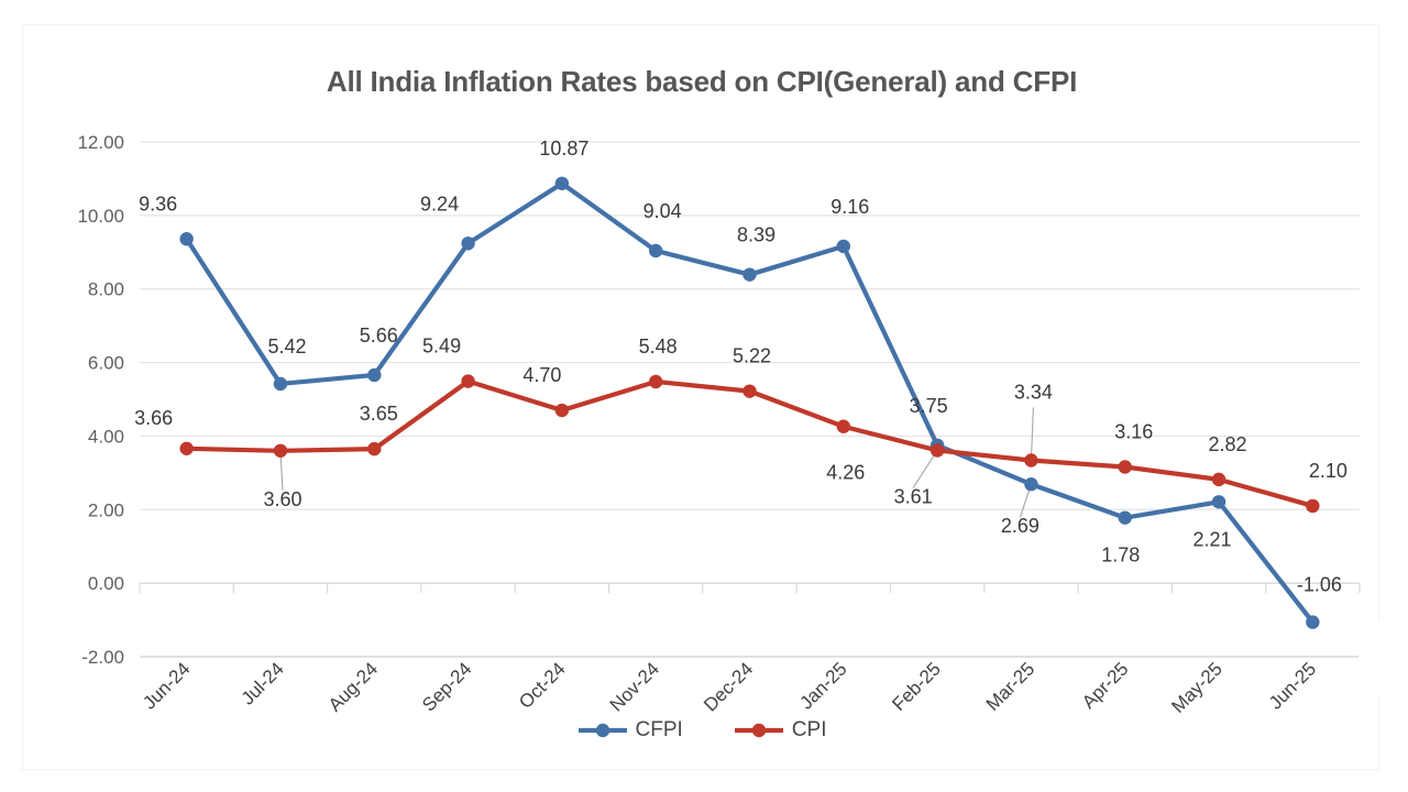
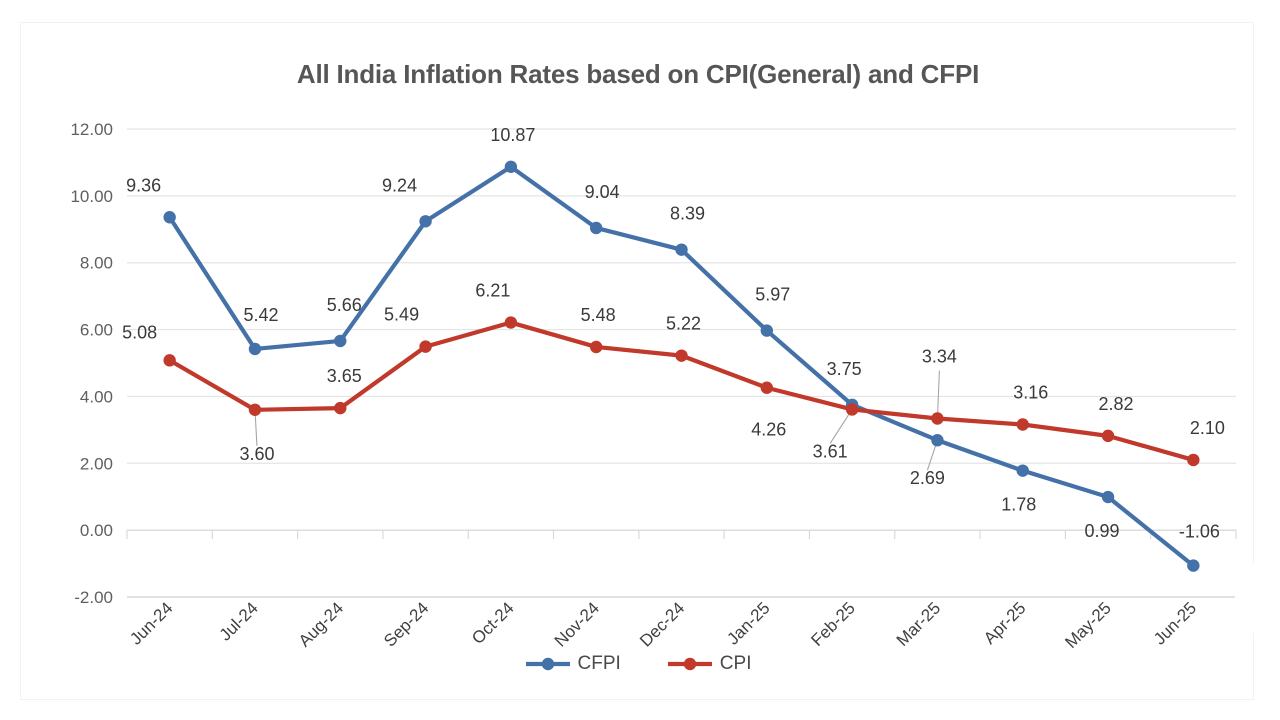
CPI/Jun-24: 3.66 -> 5.08
CPI/Oct-24: 4.70 -> 6.21
CFPI/Jan-25: 9.16 -> 5.97
CFPI/May-25: 2.21 -> 0.99
